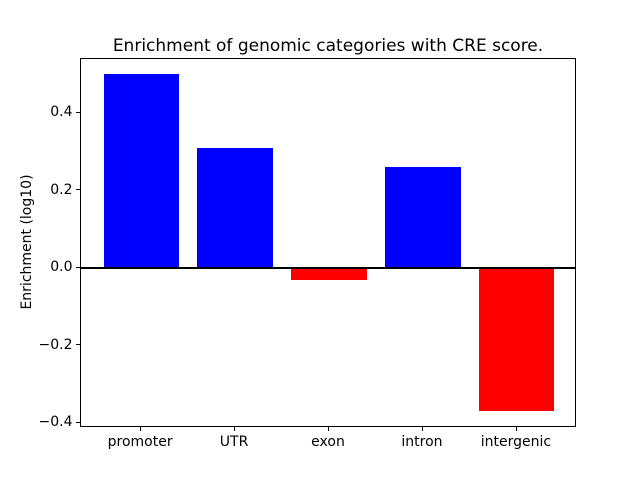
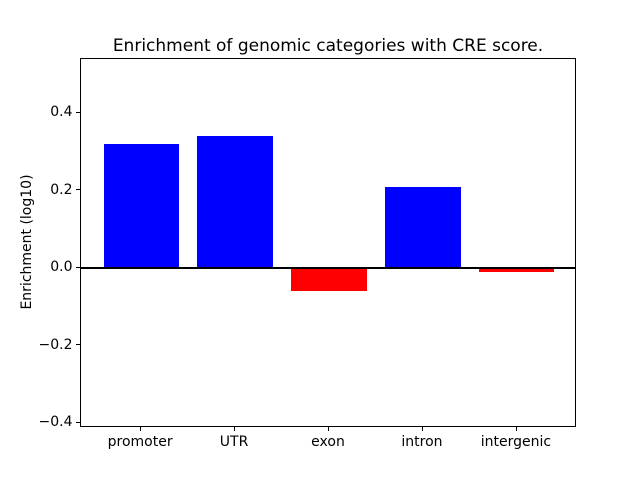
promoter: 0.50 -> 0.32
UTR: 0.31 -> 0.34
exon: -0.03 -> -0.06
intron: 0.26 -> 0.21
intergenic: -0.37 -> -0.01
